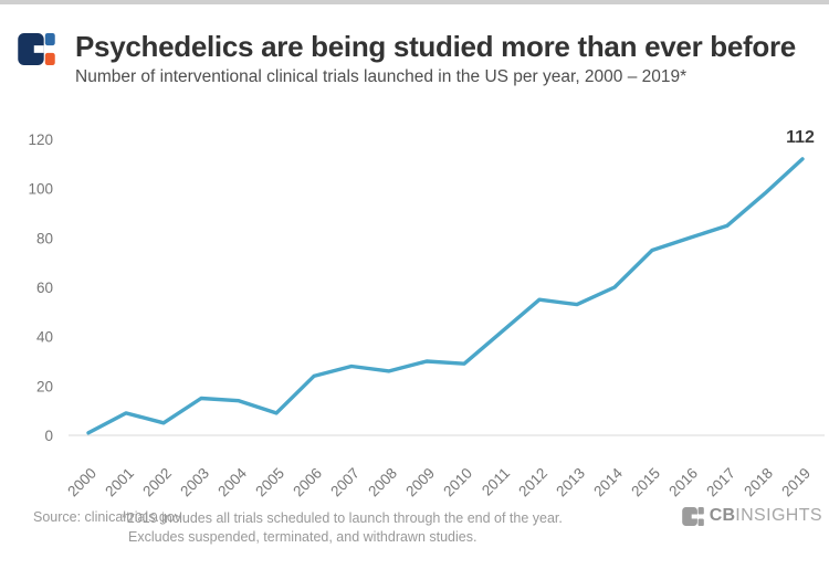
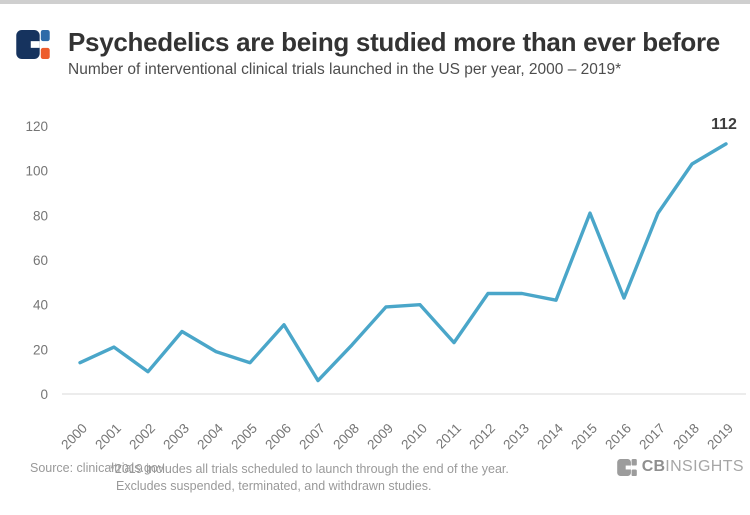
2000: 1 -> 14
2001: 9 -> 21
2002: 5 -> 10
2003: 15 -> 28
2004: 14 -> 19
2005: 9 -> 14
2006: 24 -> 31
2007: 28 -> 6
2008: 26 -> 22
2009: 30 -> 39
2010: 29 -> 40
2011: 42 -> 23
2012: 55 -> 45
2013: 53 -> 45
2014: 60 -> 42
2015: 75 -> 81
2016: 80 -> 43
2017: 85 -> 81
2018: 98 -> 103
